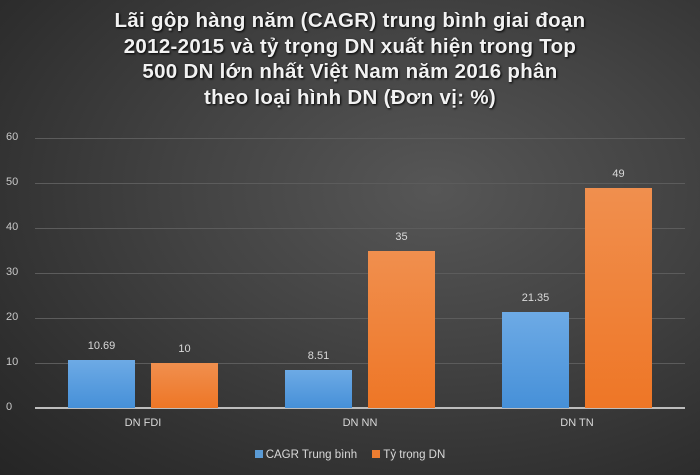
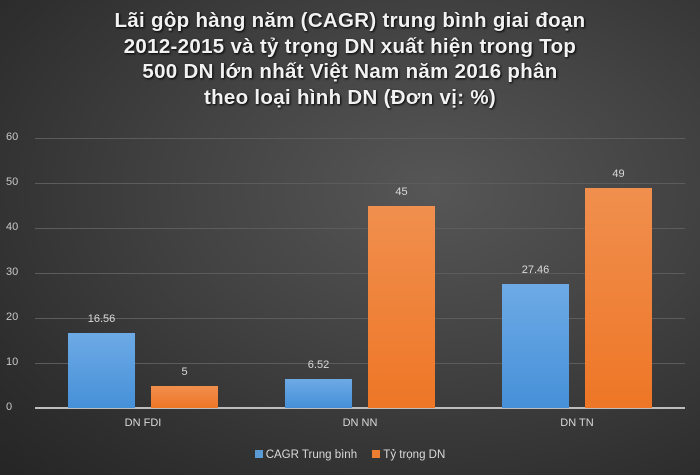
CAGR Trung bình/DN FDI: 10.69 -> 16.56
Tỷ trọng DN/DN FDI: 10 -> 5
CAGR Trung bình/DN NN: 8.51 -> 6.52
Tỷ trọng DN/DN NN: 35 -> 45
CAGR Trung bình/DN TN: 21.35 -> 27.46
